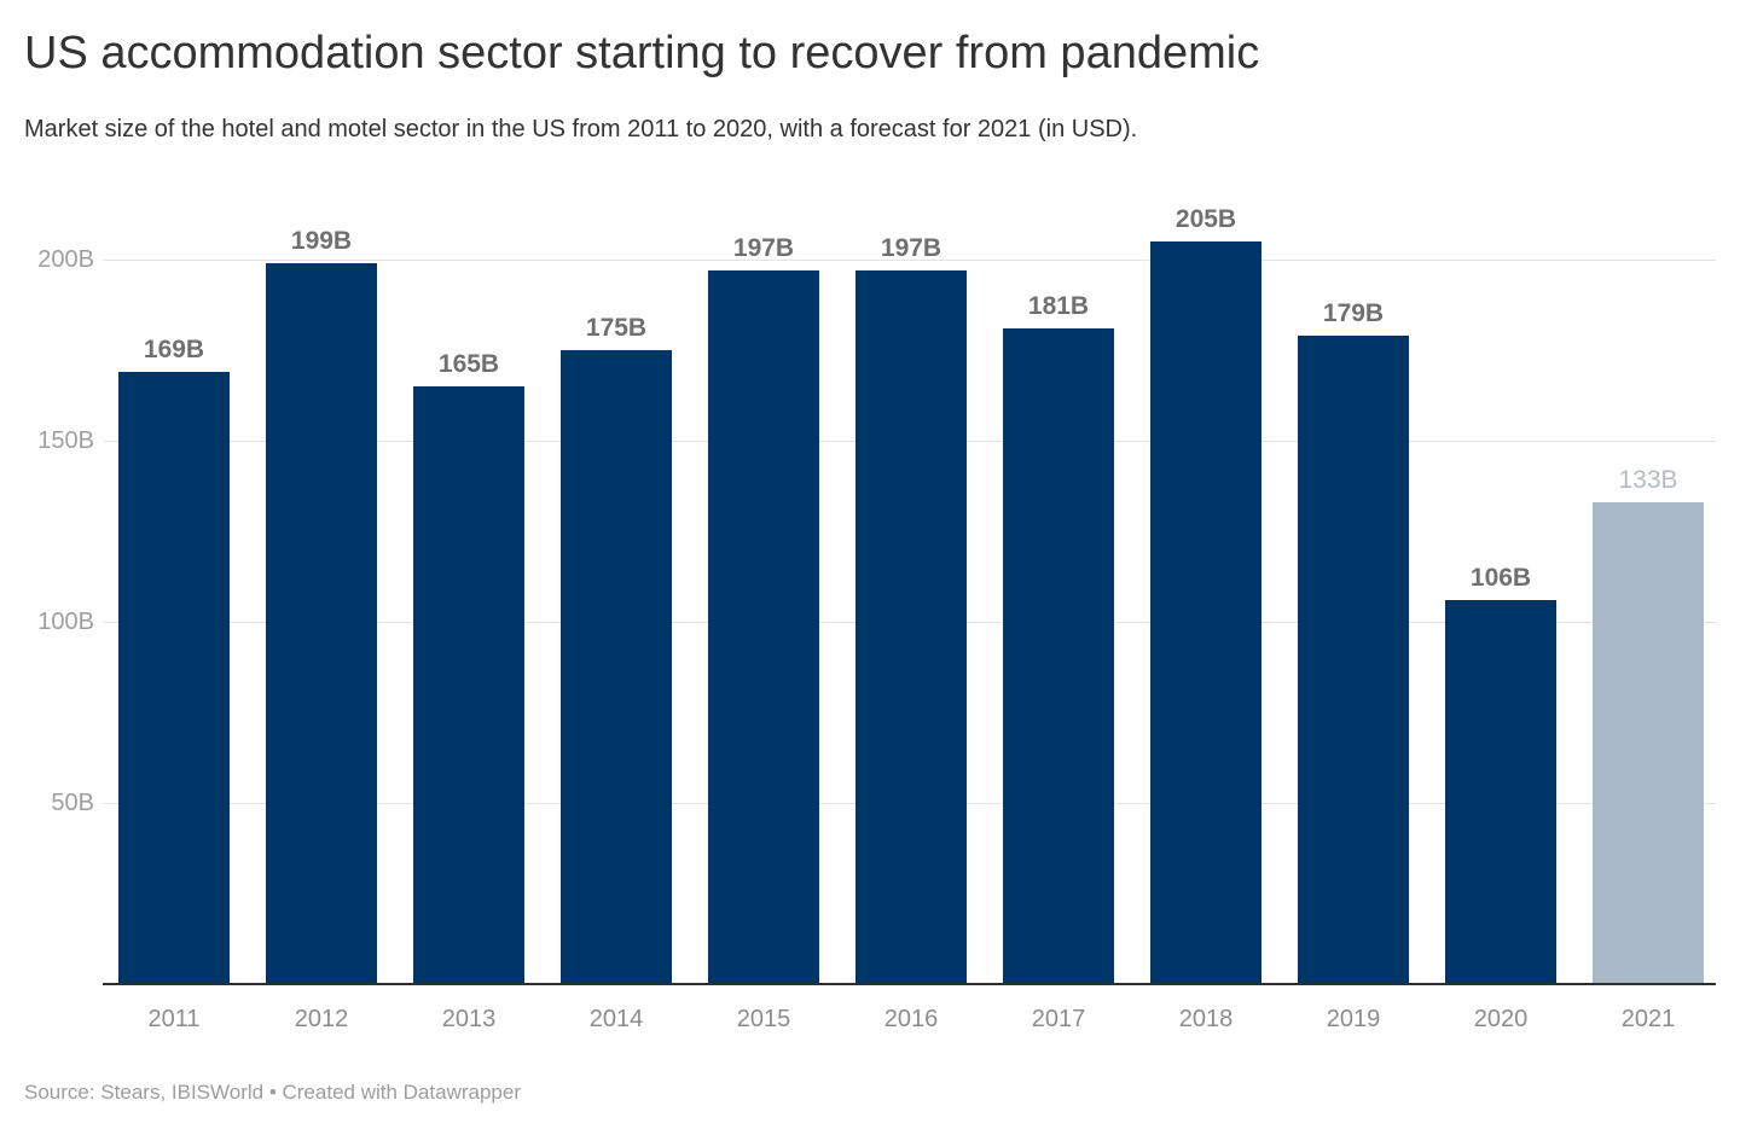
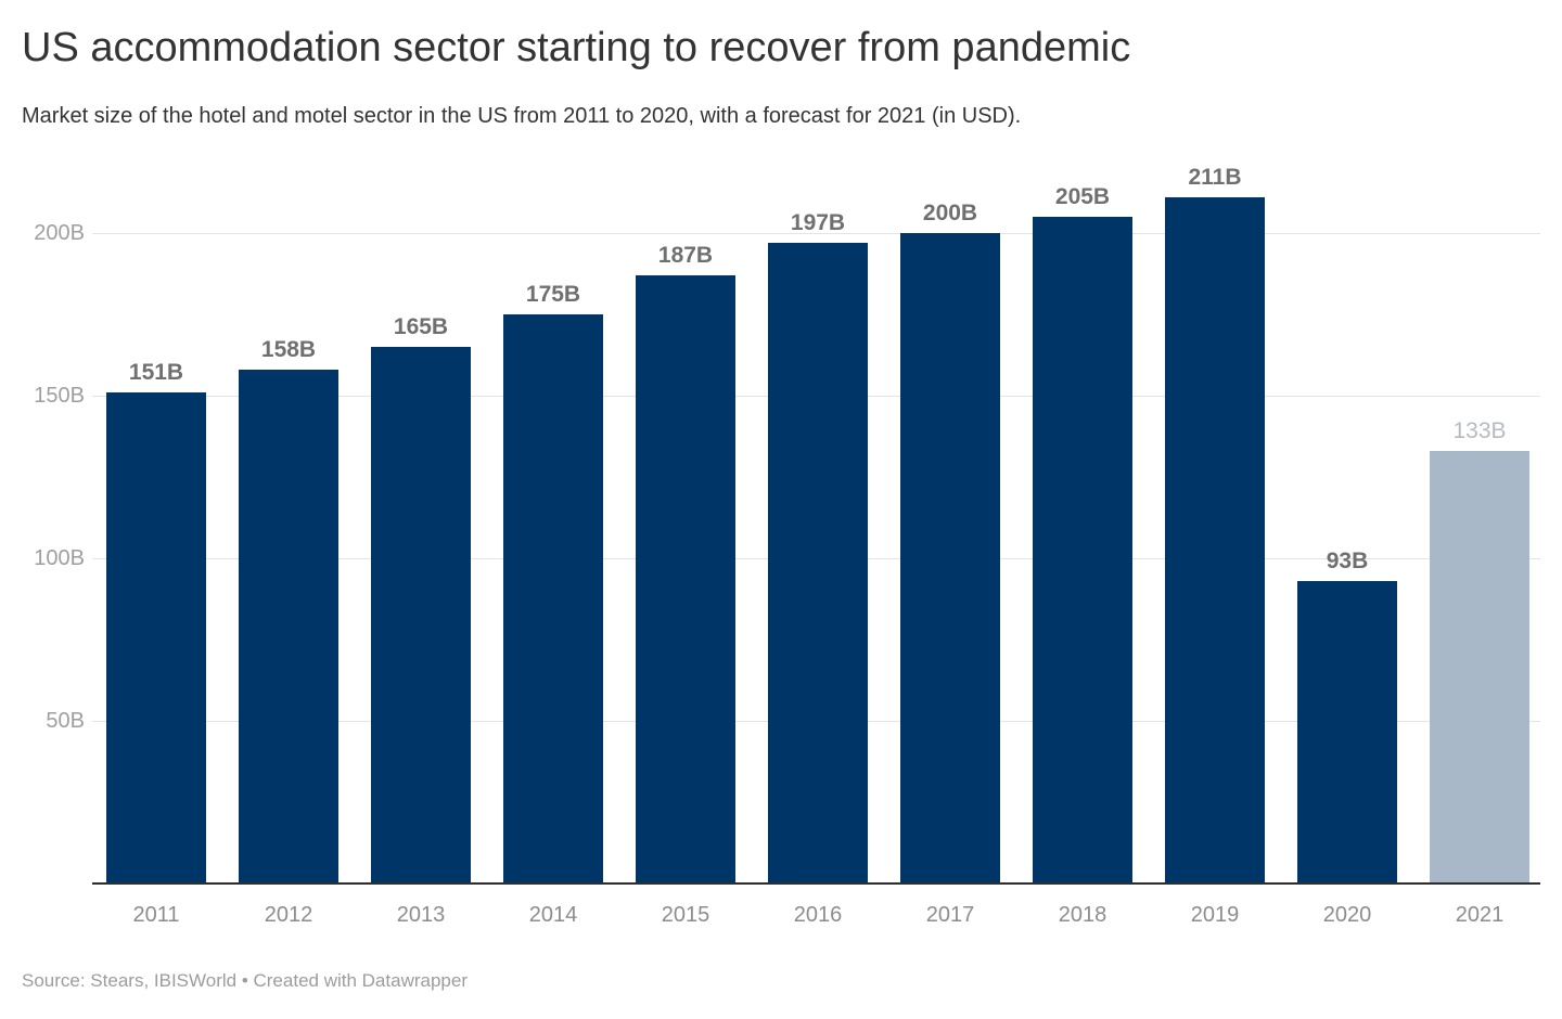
2011: 169B -> 151B
2012: 199B -> 158B
2015: 197B -> 187B
2017: 181B -> 200B
2019: 179B -> 211B
2020: 106B -> 93B
